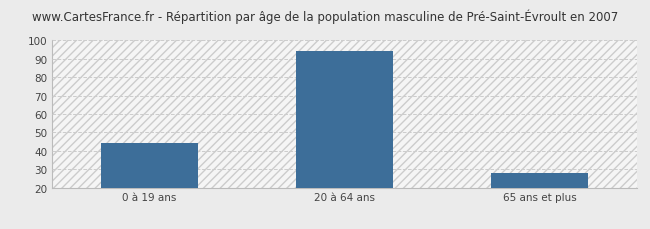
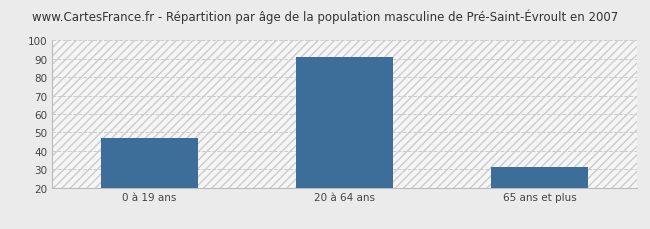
0 à 19 ans: 44 -> 47
20 à 64 ans: 94 -> 91
65 ans et plus: 28 -> 31
